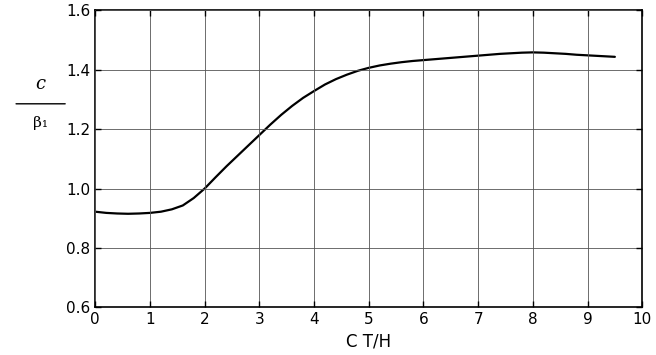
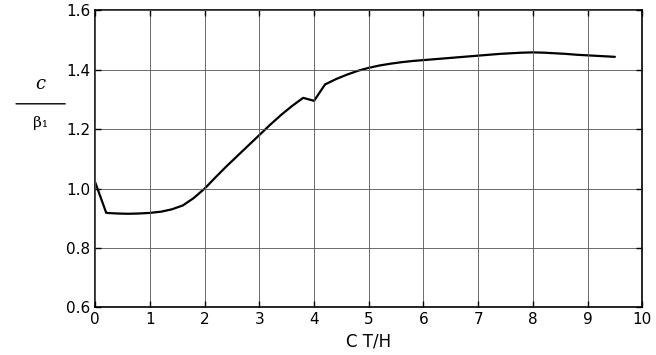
0: 0.922 -> 1.020
4: 1.328 -> 1.295
